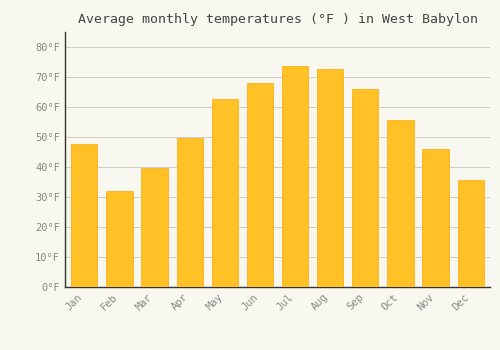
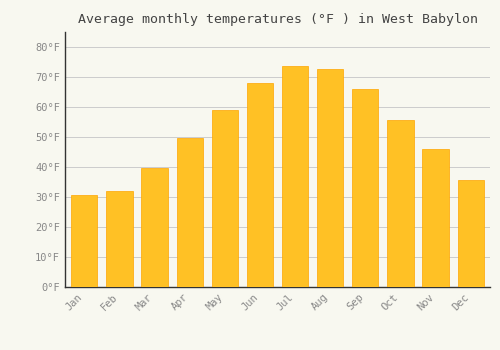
Jan: 47.5°F -> 30.5°F
May: 62.5°F -> 59.0°F
